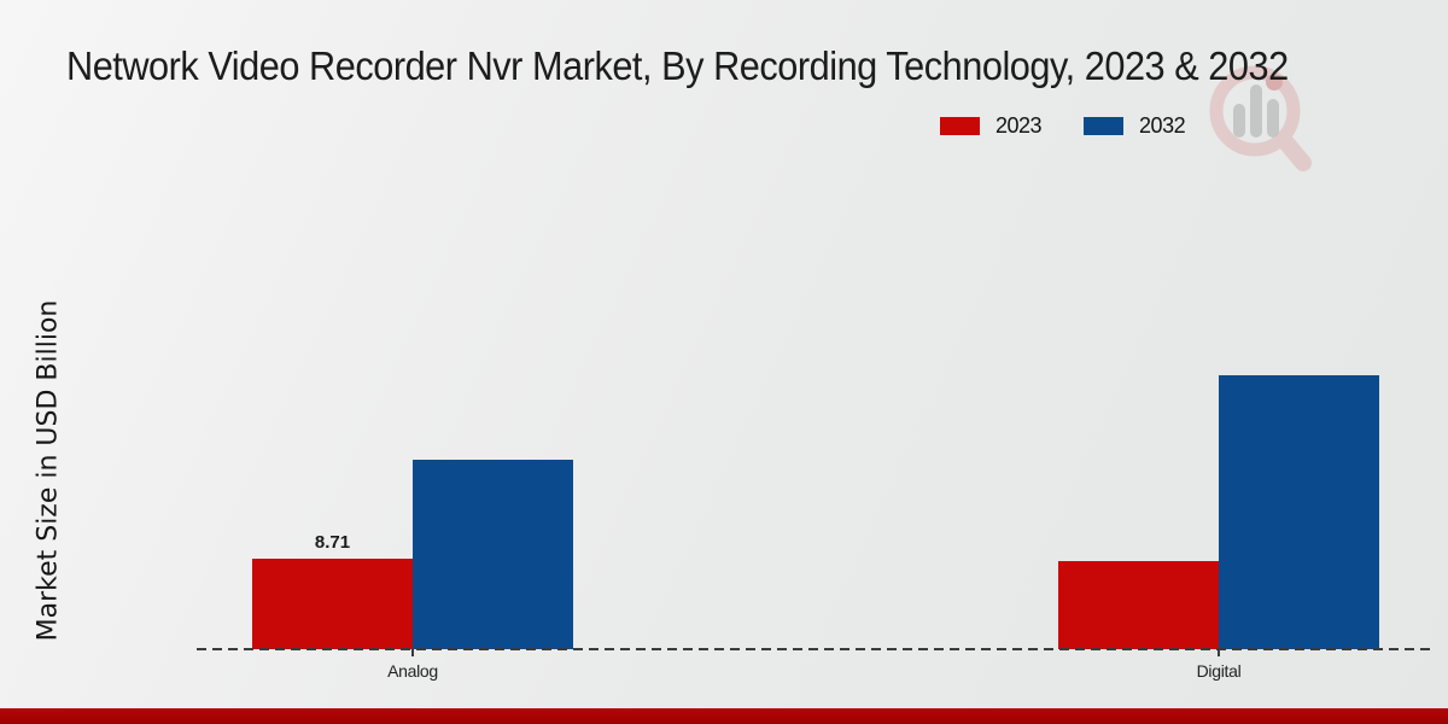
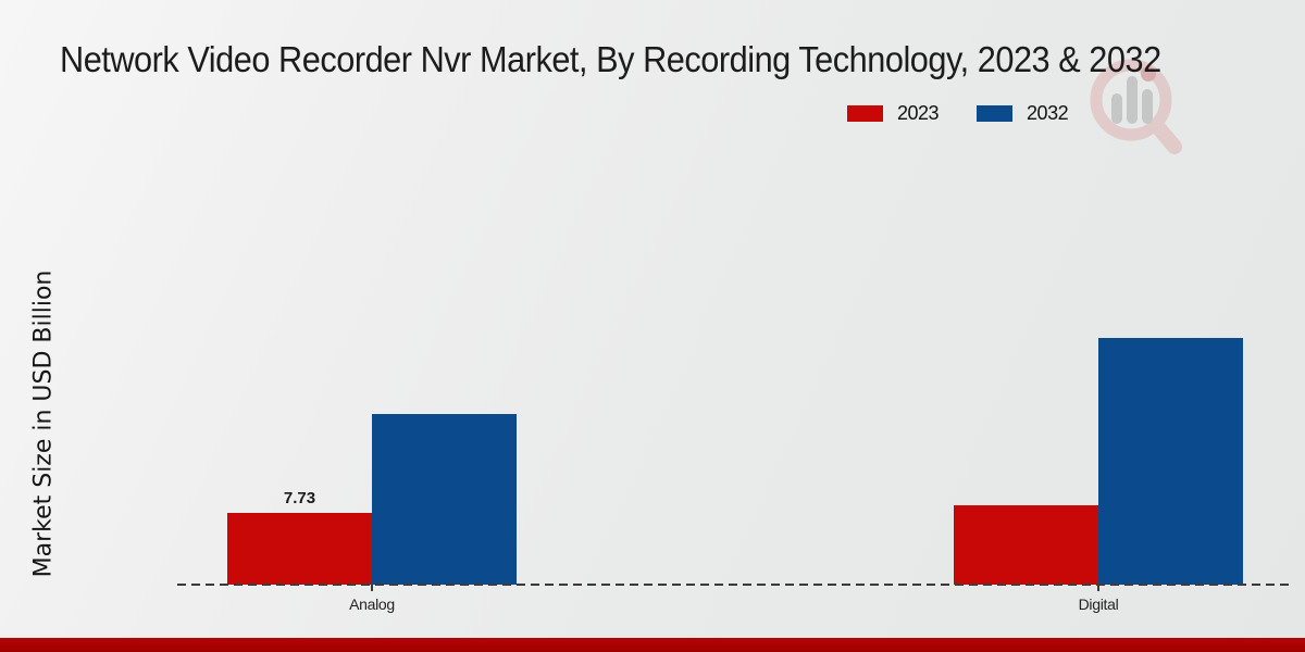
2023/Analog: 8.71 -> 7.73
